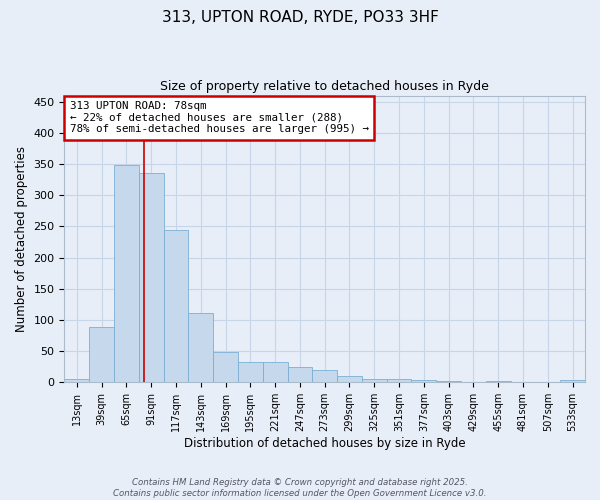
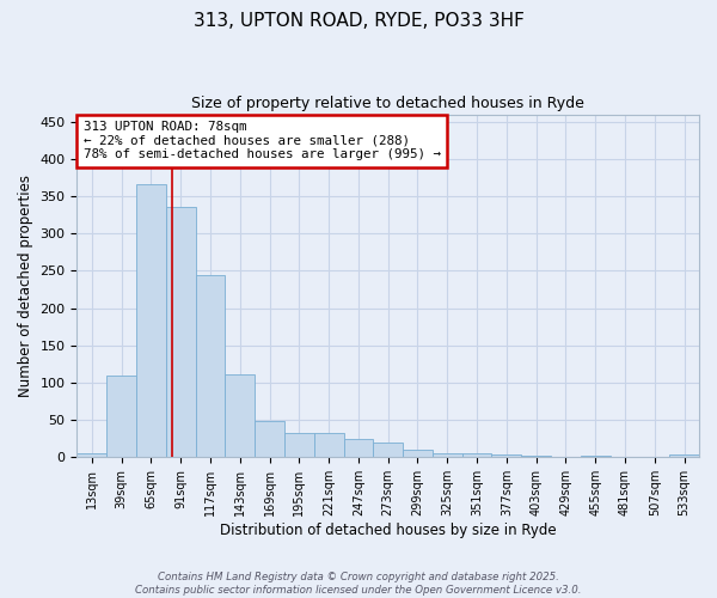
39sqm: 88 -> 110
65sqm: 348 -> 366
